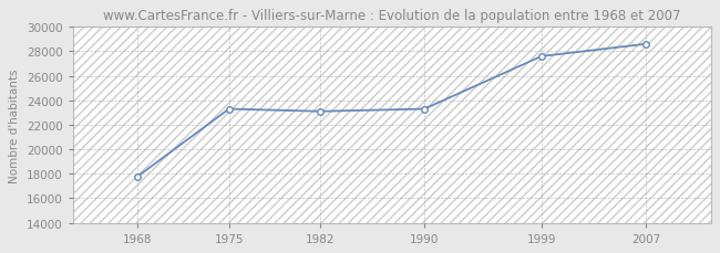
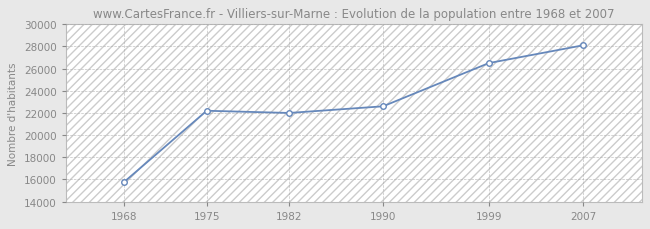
1968: 17800 -> 15800
1975: 23300 -> 22200
1982: 23100 -> 22000
1990: 23300 -> 22600
1999: 27600 -> 26500
2007: 28600 -> 28100
